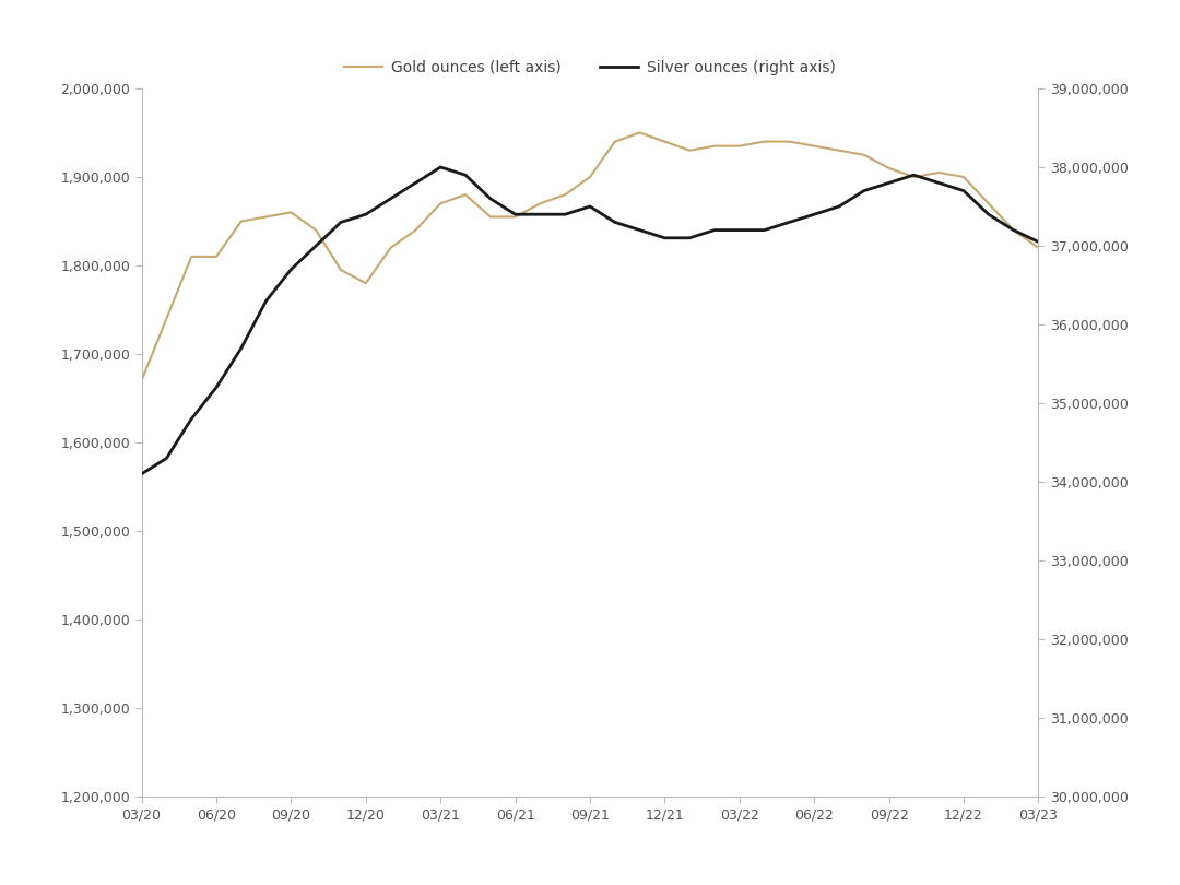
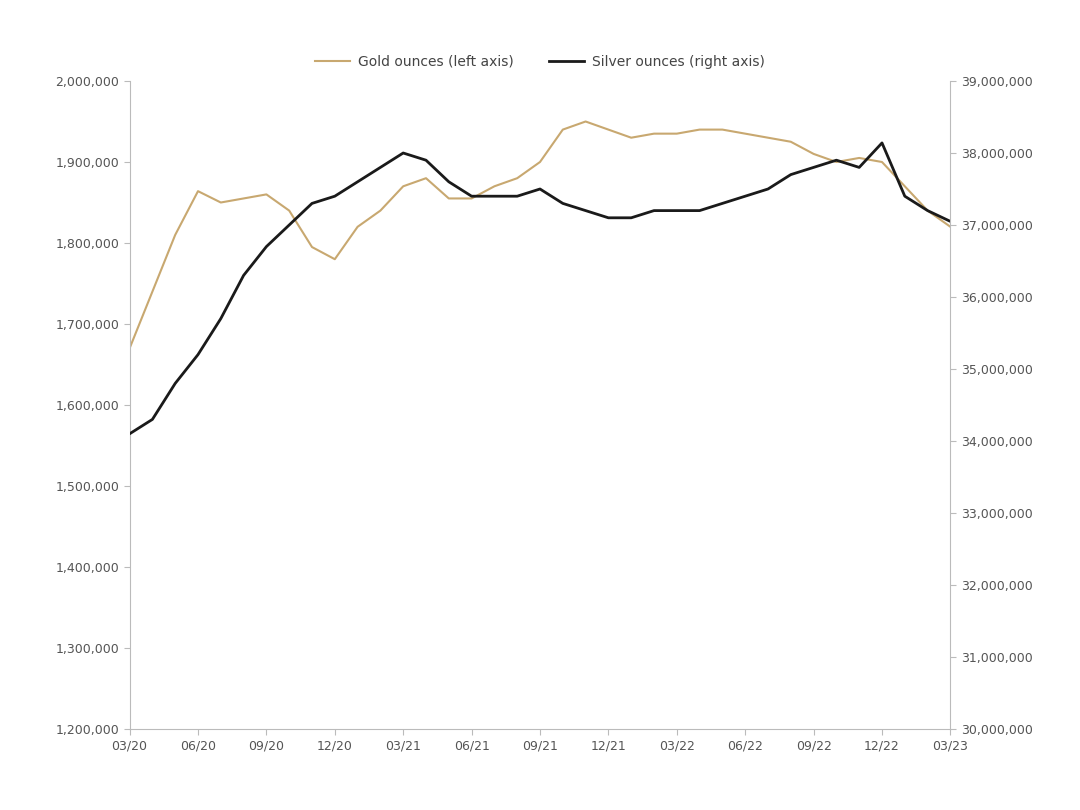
Gold ounces (left axis)/06/20: 1,810,000 -> 1,864,000
Silver ounces (right axis)/12/22: 37,700,000 -> 38,140,000
